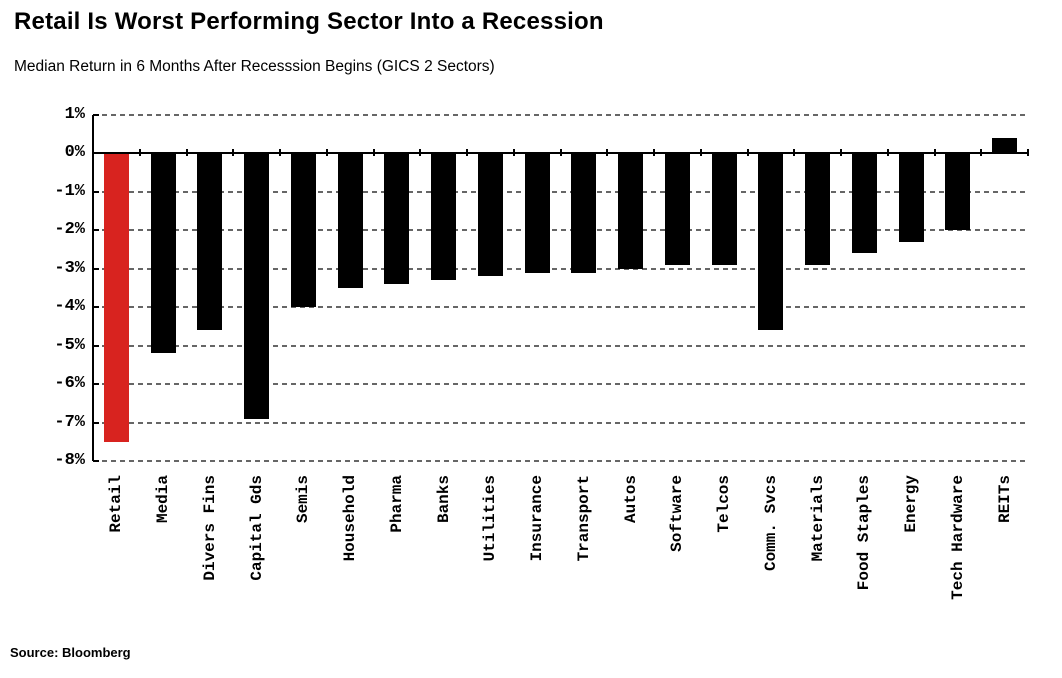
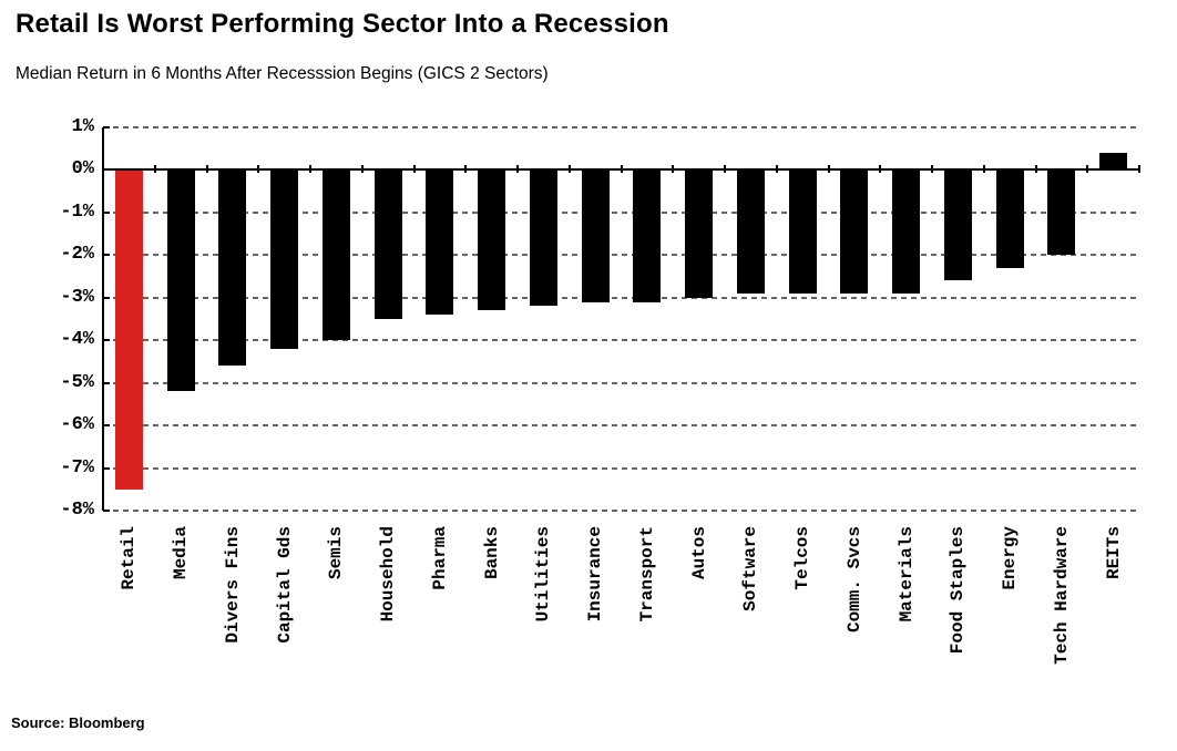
Capital Gds: -6.9% -> -4.2%
Comm. Svcs: -4.6% -> -2.9%
